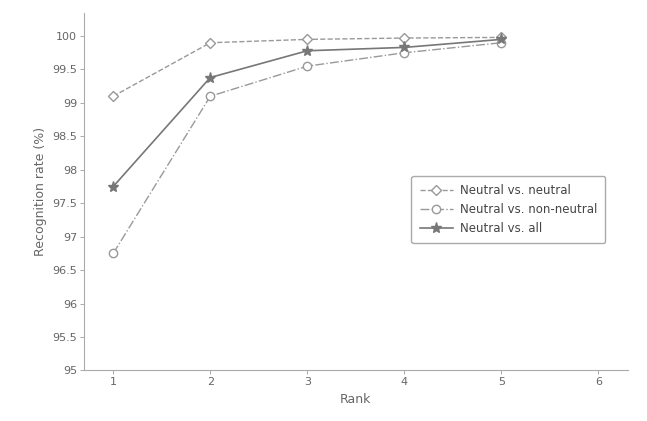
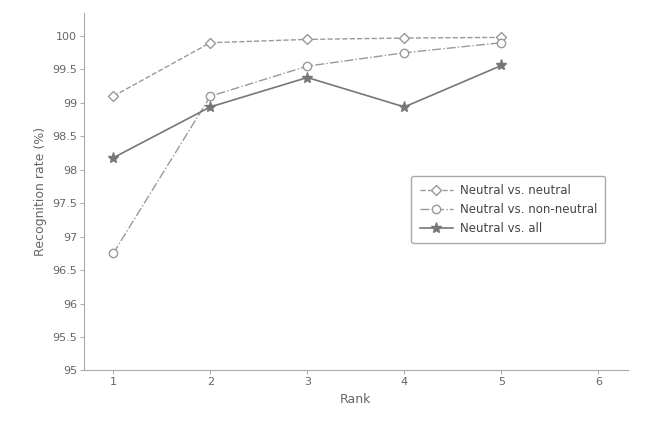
Neutral vs. all/1: 97.75 -> 98.18
Neutral vs. all/2: 99.38 -> 98.94
Neutral vs. all/3: 99.78 -> 99.38
Neutral vs. all/4: 99.83 -> 98.94
Neutral vs. all/5: 99.95 -> 99.56
